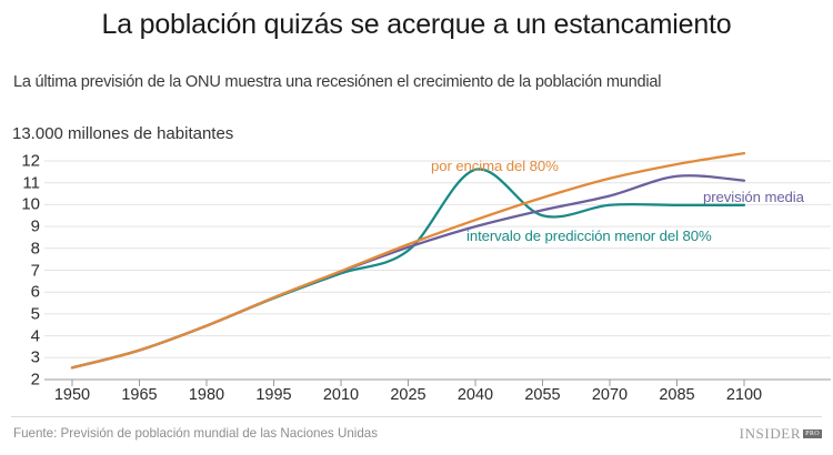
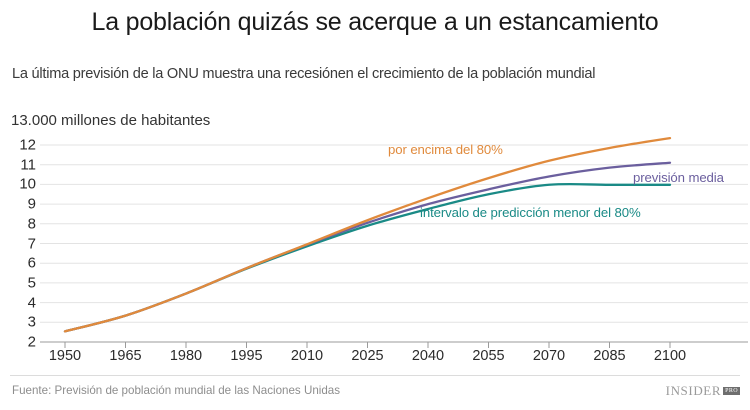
intervalo de predicción menor del 80%/2040: 11.6 -> 8.8
previsión media/2085: 11.3 -> 10.8
